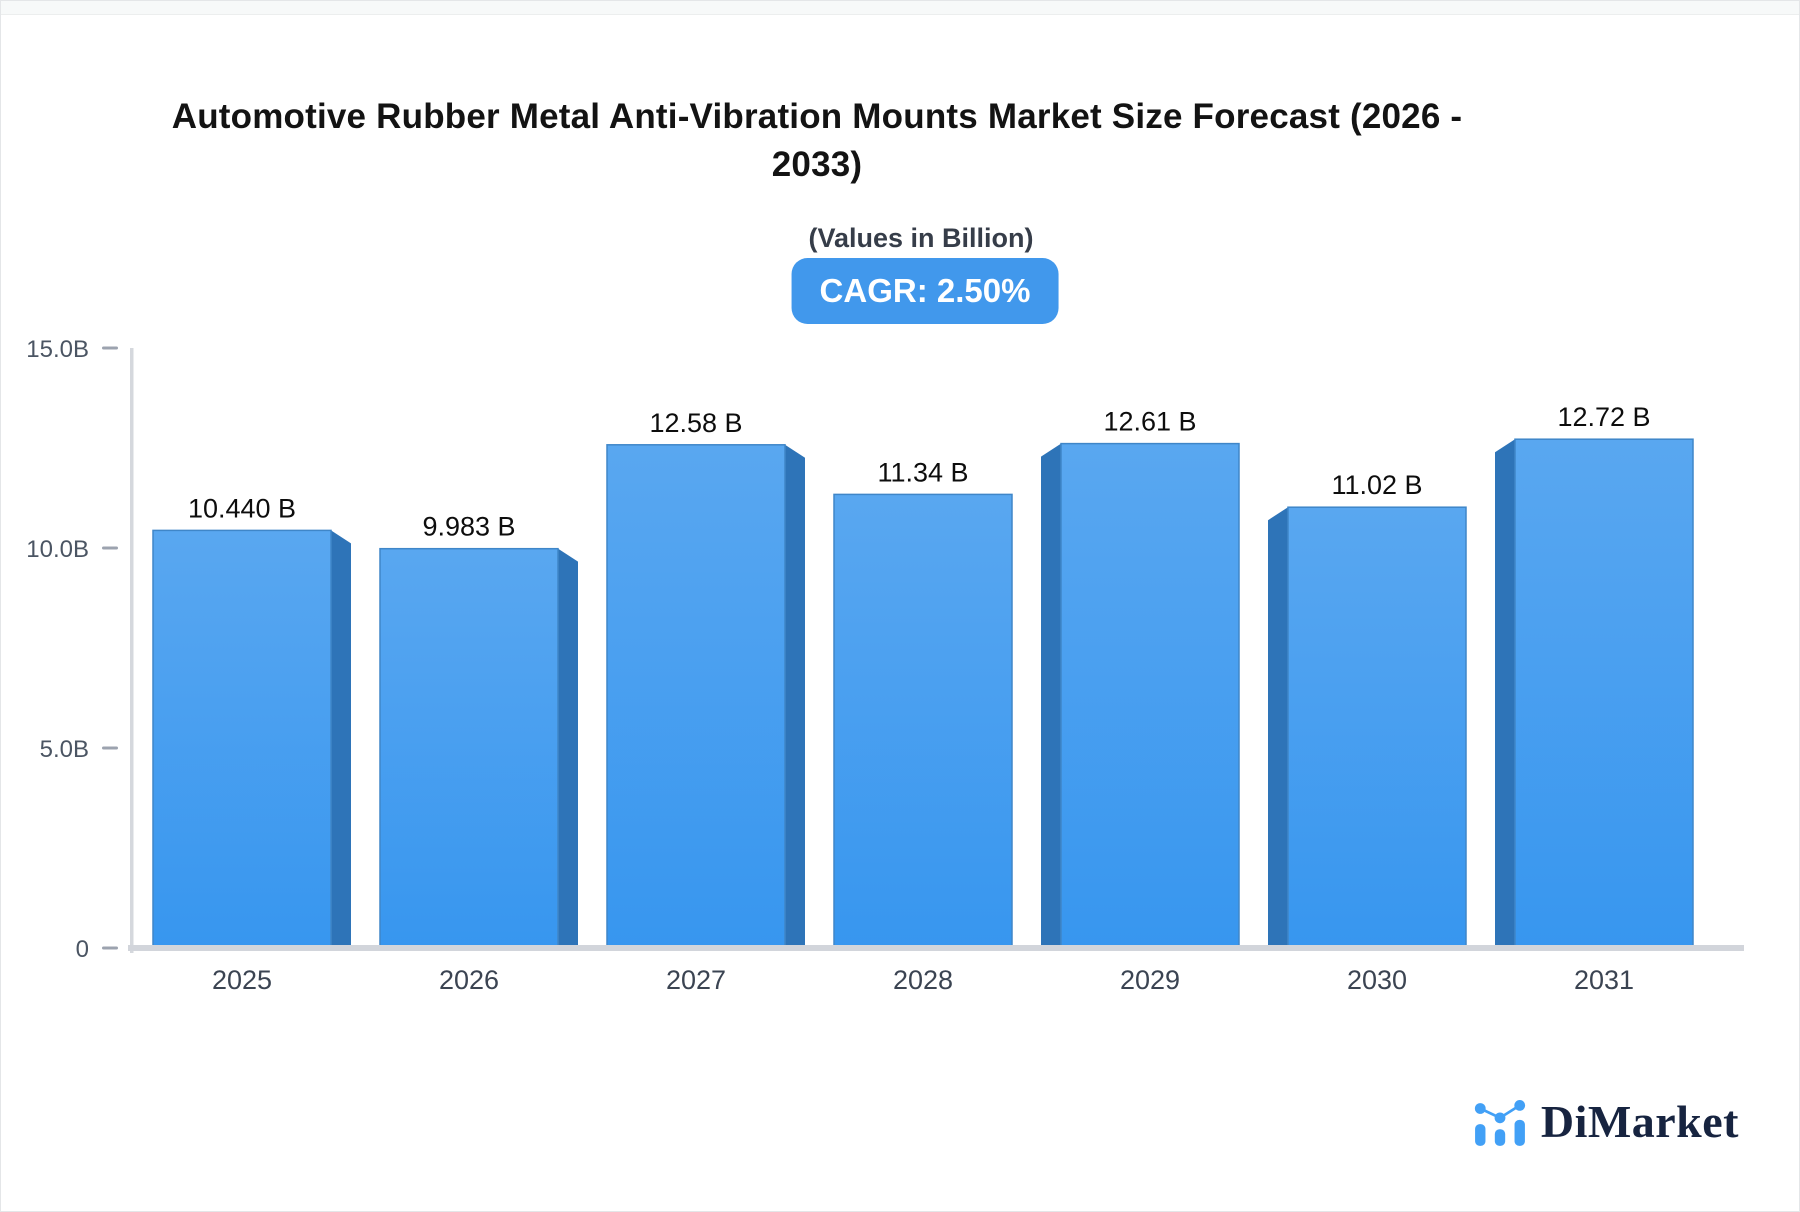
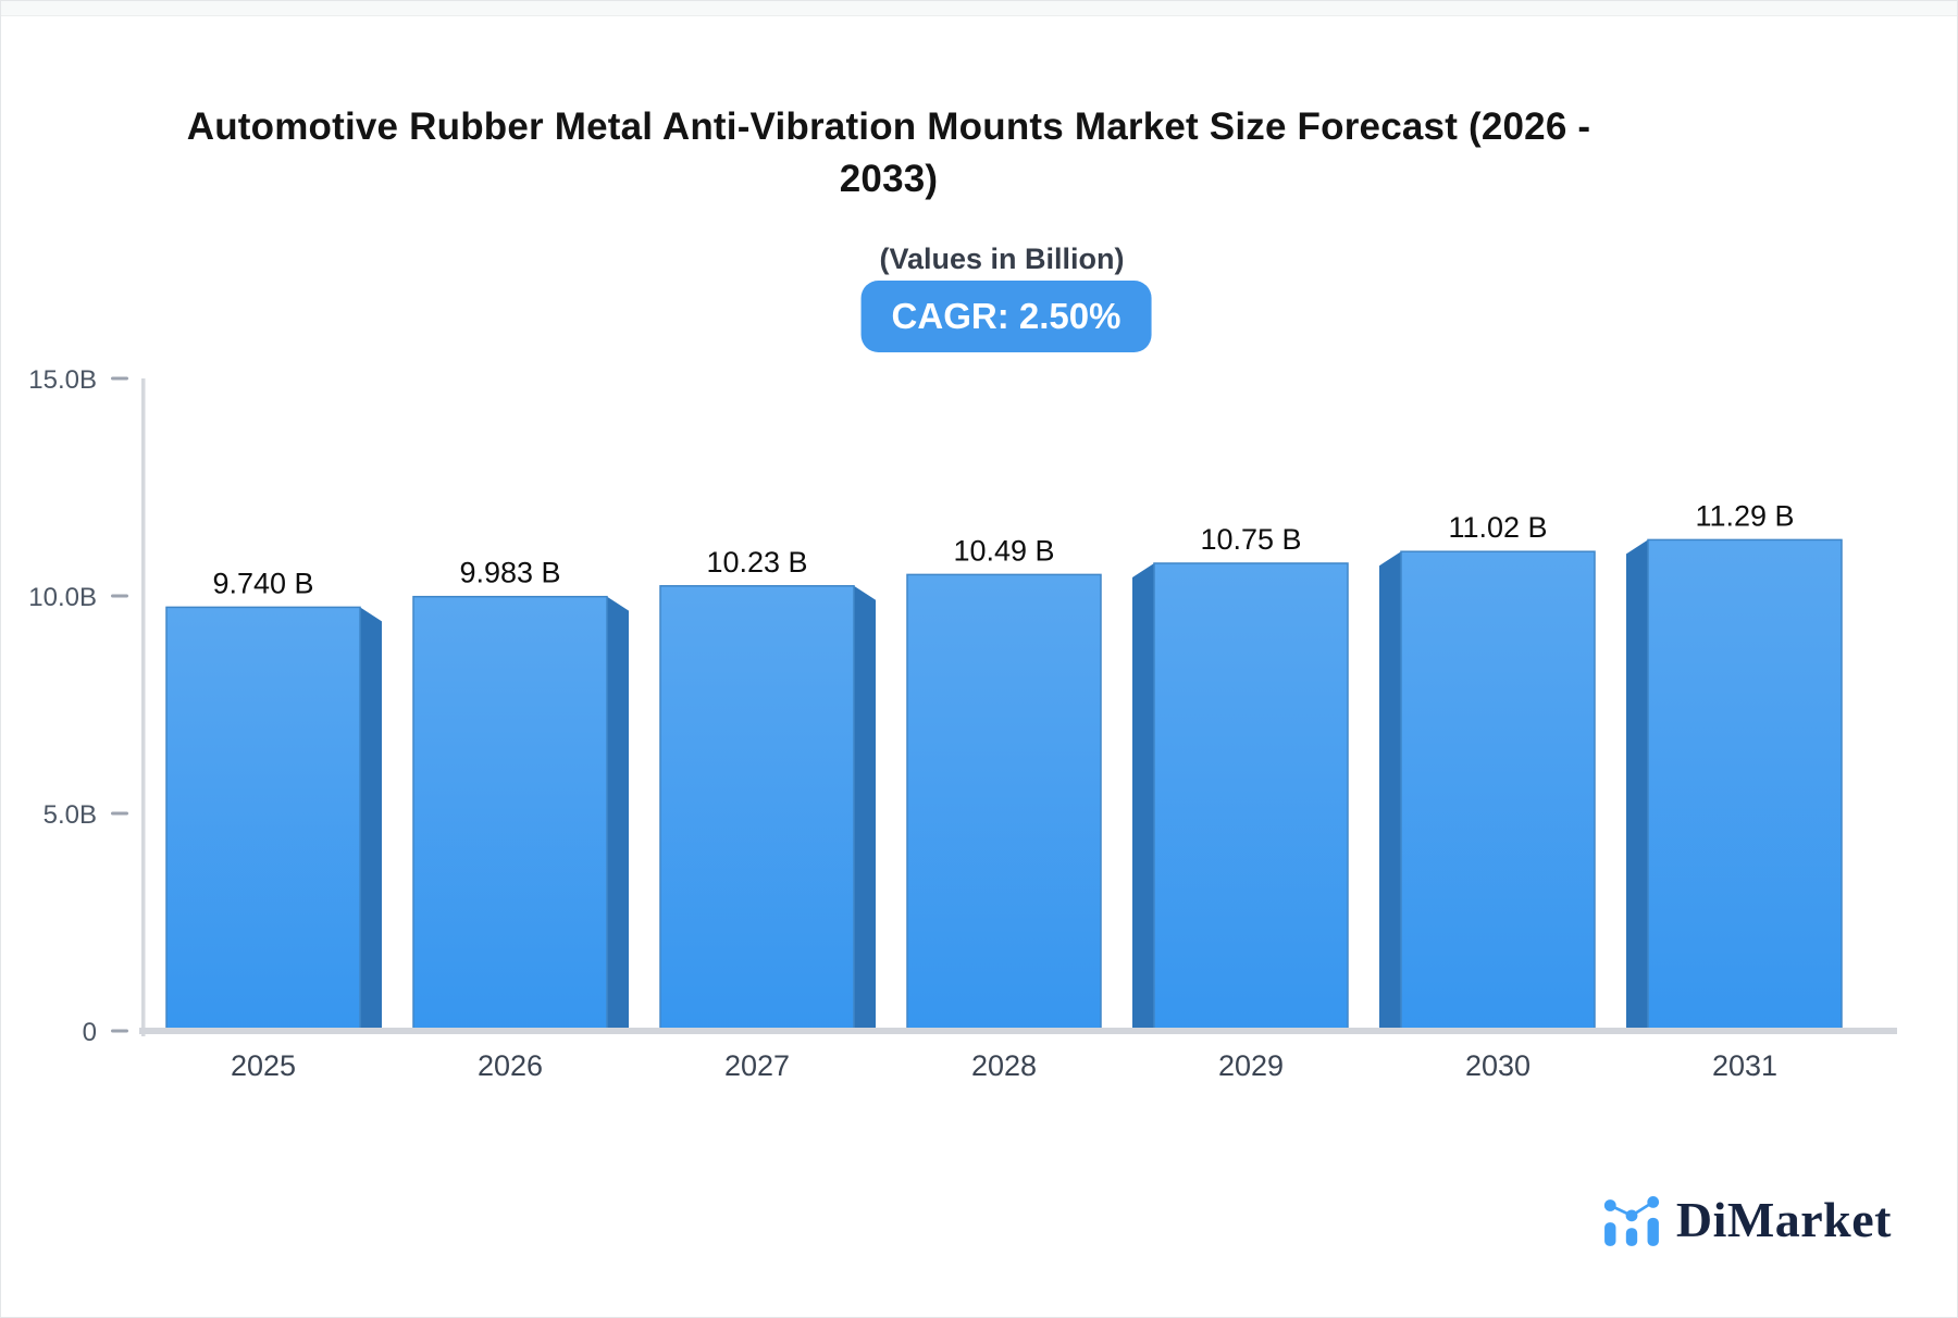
2025: 10.440 -> 9.740
2027: 12.58 -> 10.23
2028: 11.34 -> 10.49
2029: 12.61 -> 10.75
2031: 12.72 -> 11.29
